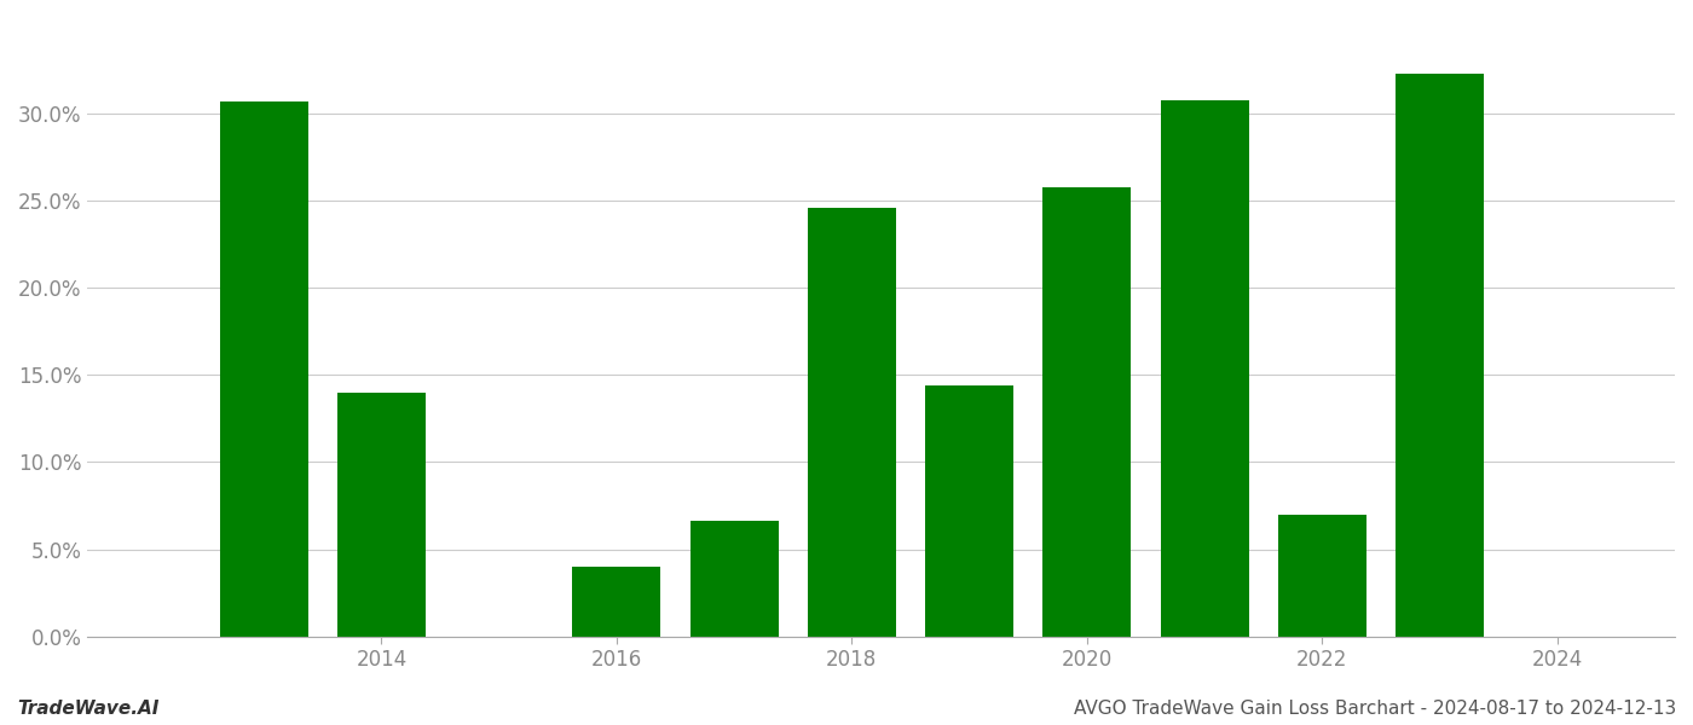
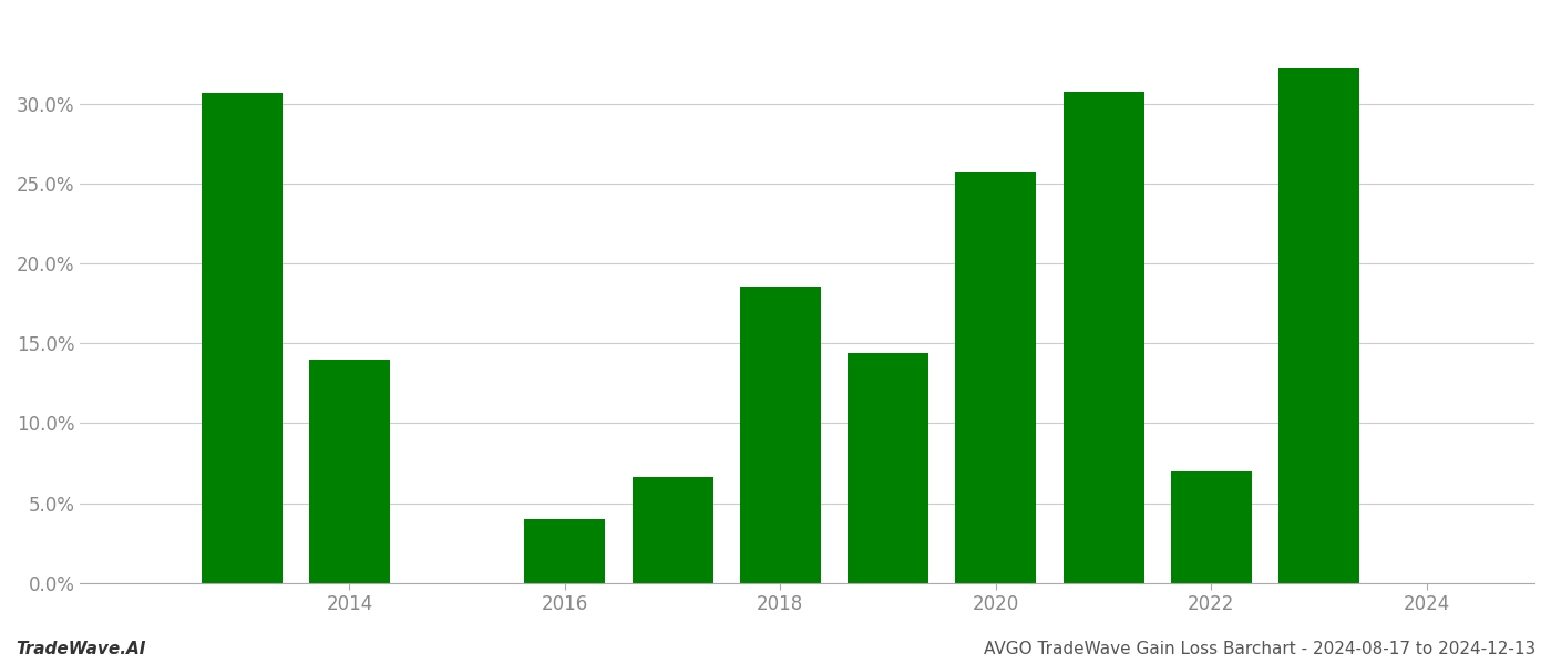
2018: 24.6% -> 18.6%
